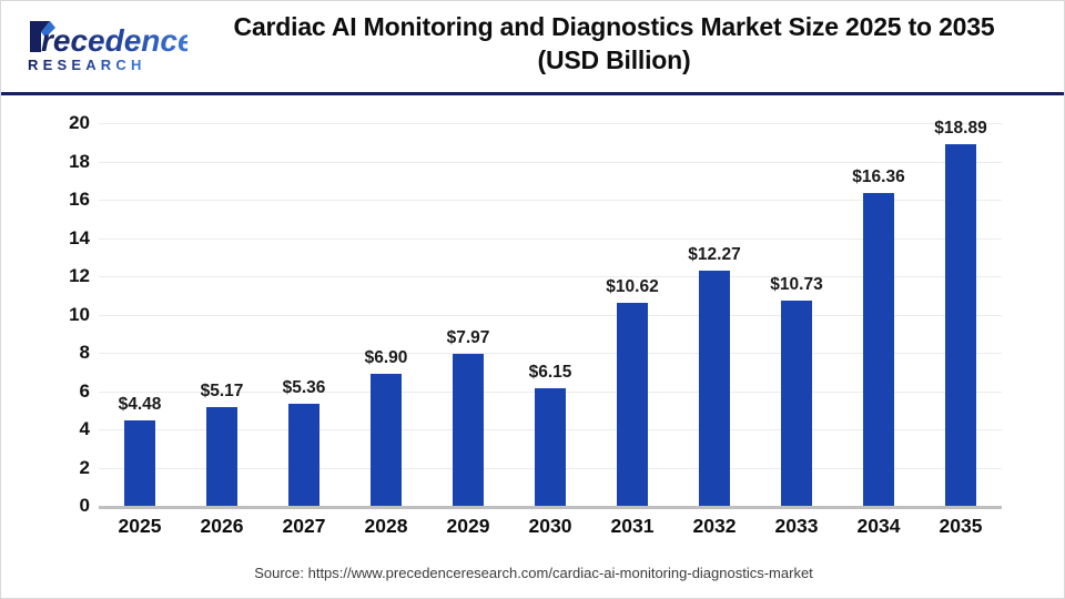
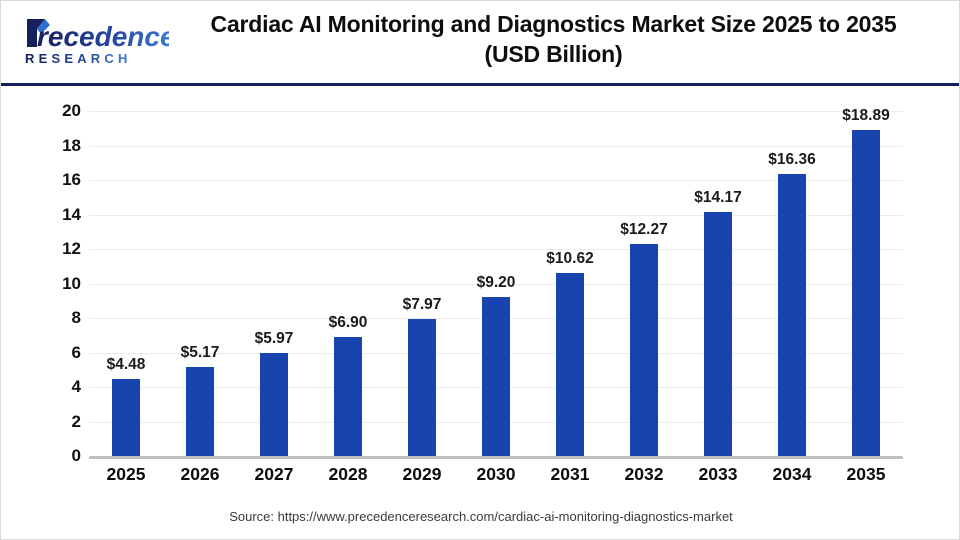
2027: $5.36 -> $5.97
2030: $6.15 -> $9.20
2033: $10.73 -> $14.17
